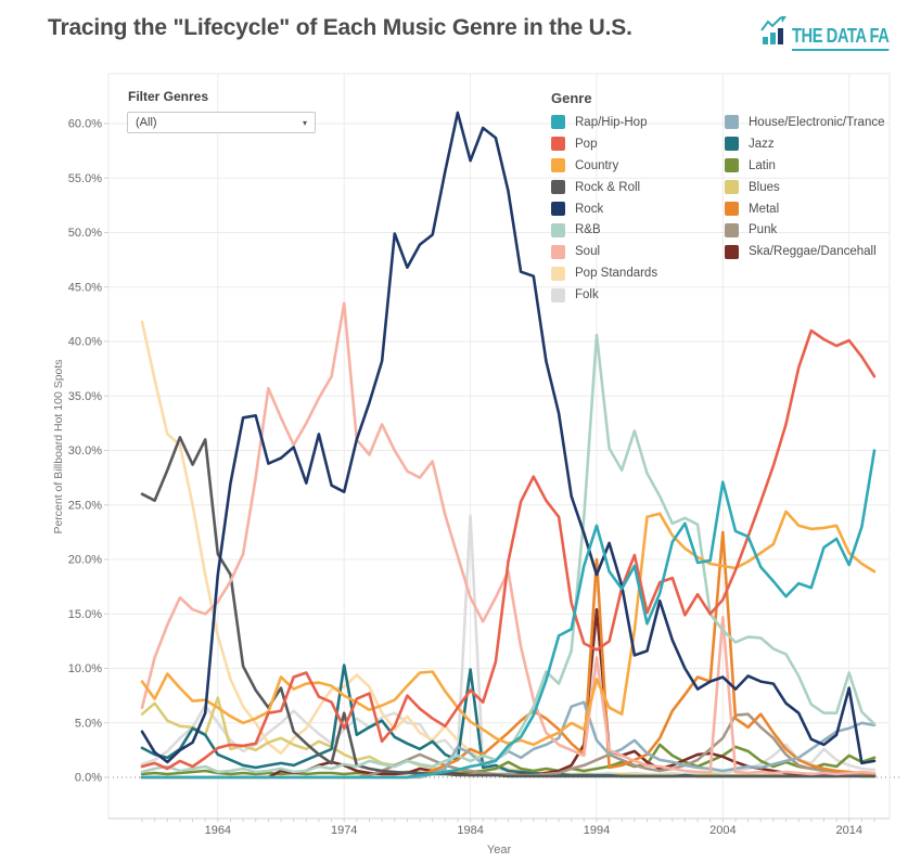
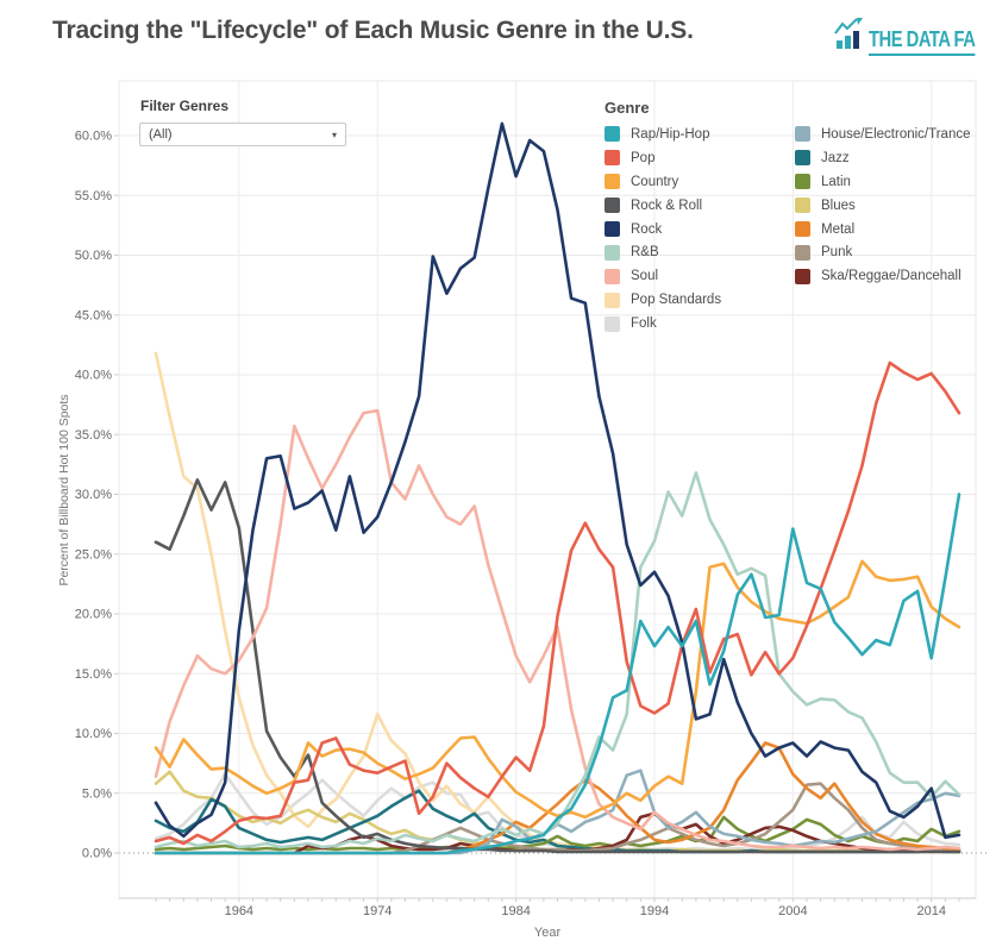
Rock & Roll/1964: 20.5% -> 27.2%
Blues/1964: 7.3% -> 3.1%
Pop/1974: 4.5% -> 6.7%
Rock & Roll/1974: 5.9% -> 1.6%
Rock/1974: 26.2% -> 28.1%
Soul/1974: 43.5% -> 37.0%
Pop Standards/1974: 8.3% -> 11.6%
Jazz/1974: 10.3% -> 3.1%
Folk/1984: 24.0% -> 1.5%
Jazz/1984: 9.9% -> 1.1%
Rap/Hip-Hop/1994: 23.1% -> 17.3%
Country/1994: 9.0% -> 5.6%
Rock/1994: 18.6% -> 23.5%
R&B/1994: 40.6% -> 26.1%
Soul/1994: 11.0% -> 3.4%
Metal/1994: 20.0% -> 1.1%
Ska/Reggae/Dancehall/1994: 15.4% -> 3.3%
Soul/2004: 14.7% -> 0.6%
Metal/2004: 22.5% -> 6.6%
Rap/Hip-Hop/2014: 19.5% -> 16.3%
Rock/2014: 8.2% -> 5.4%
R&B/2014: 9.6% -> 4.7%
